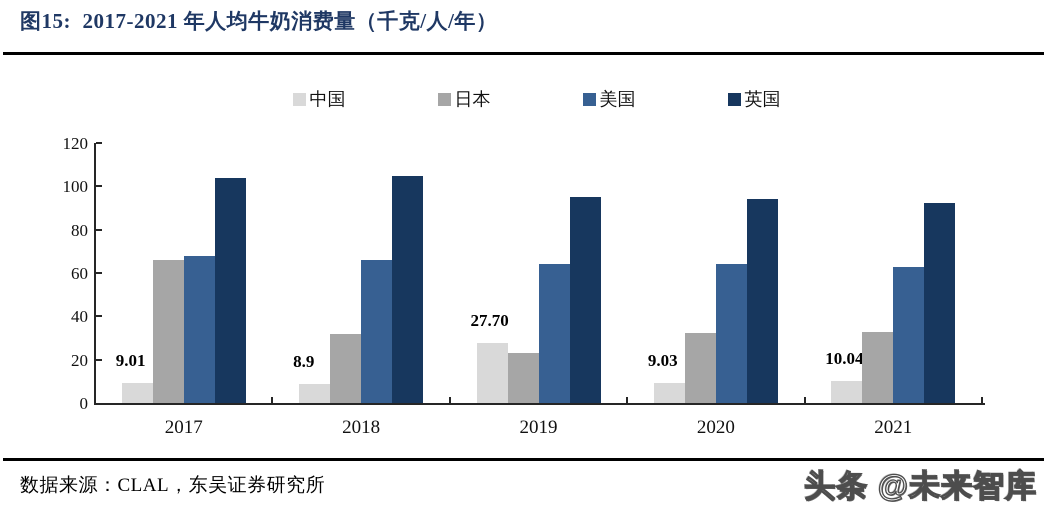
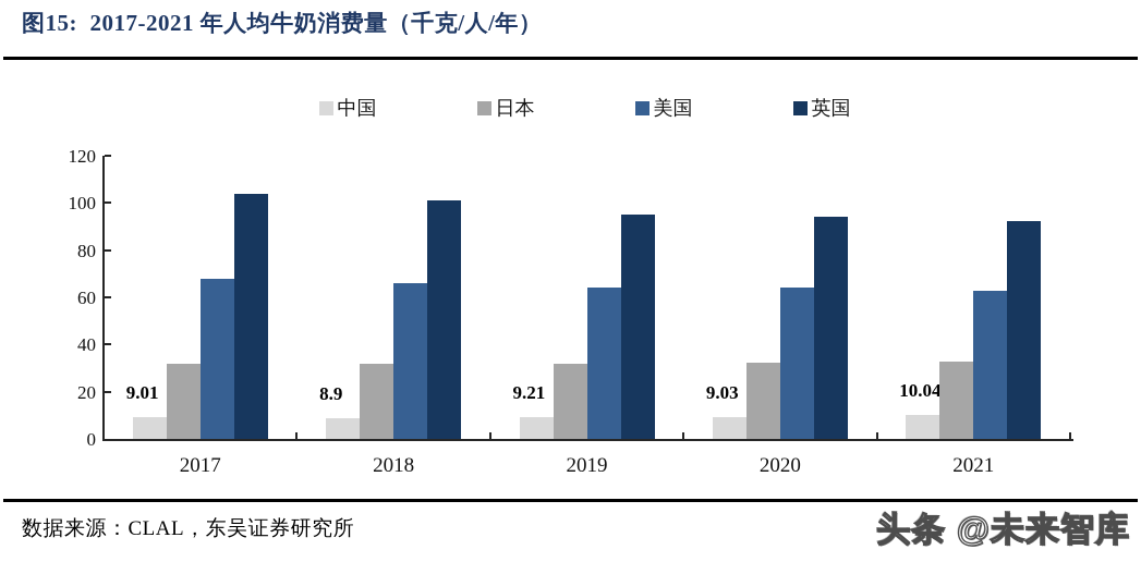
日本/2017: 66 -> 32
英国/2018: 105 -> 101
中国/2019: 27.70 -> 9.21
日本/2019: 23 -> 32
